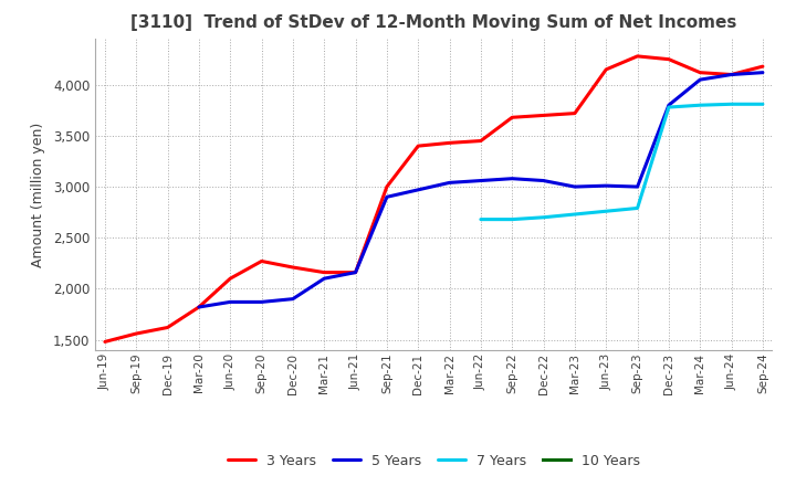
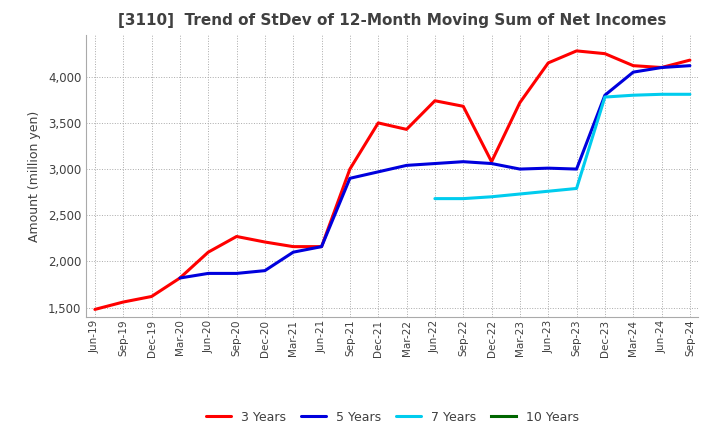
3 Years/Dec-21: 3,400 -> 3,500
3 Years/Jun-22: 3,450 -> 3,740
3 Years/Dec-22: 3,700 -> 3,080
